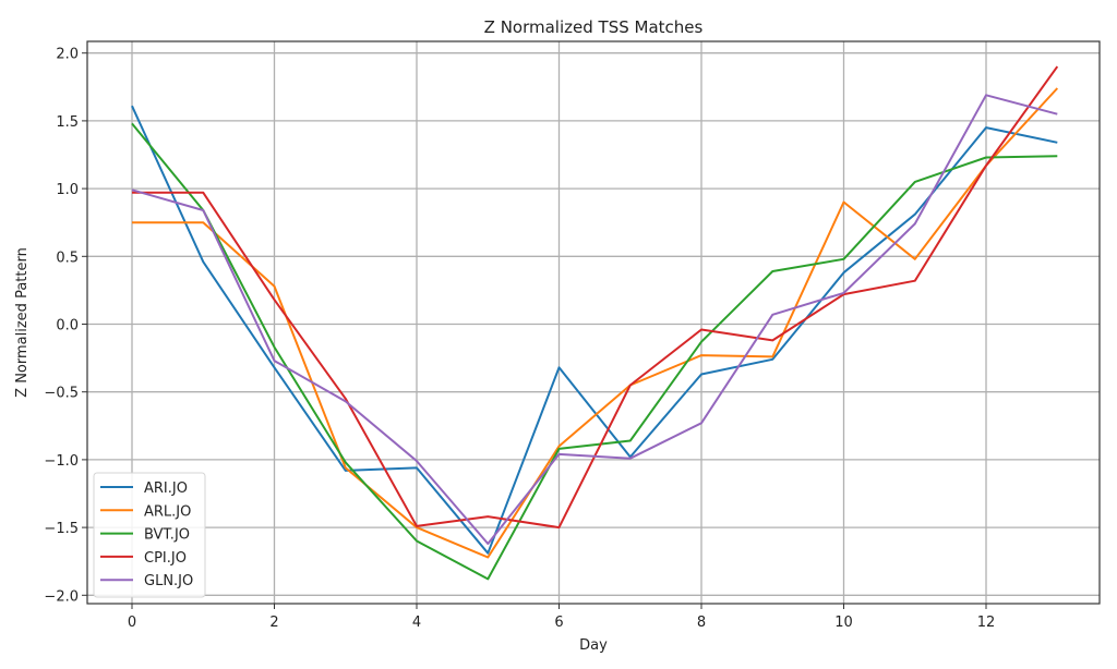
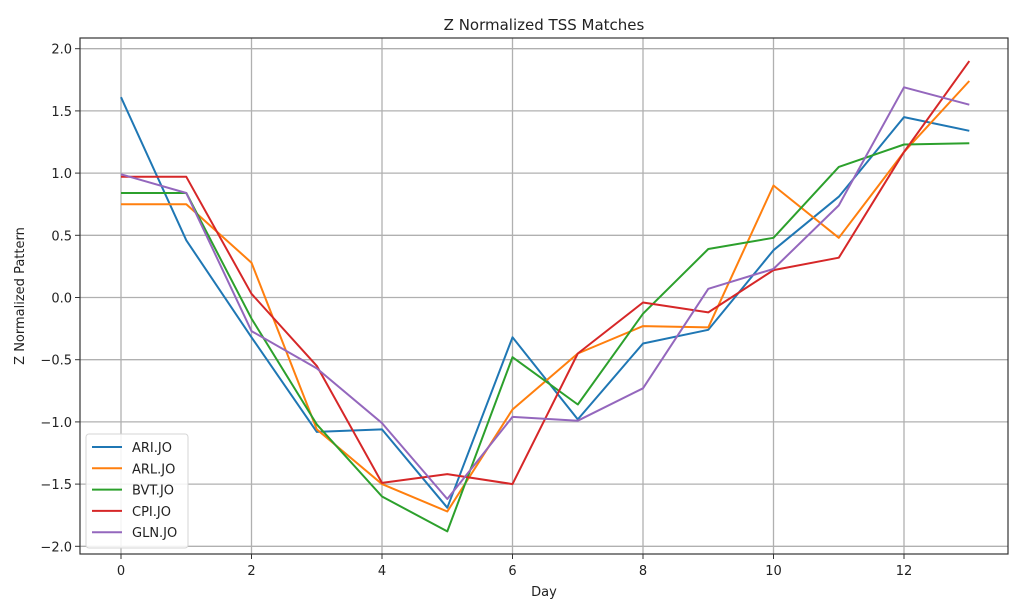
BVT.JO/0: 1.48 -> 0.84
CPI.JO/2: 0.18 -> 0.03
BVT.JO/6: -0.92 -> -0.48
